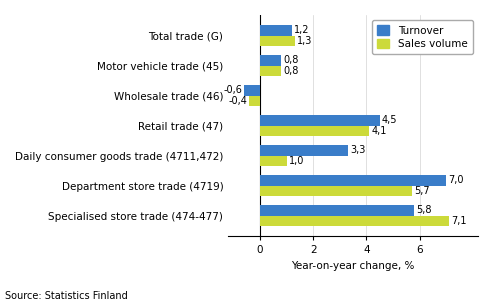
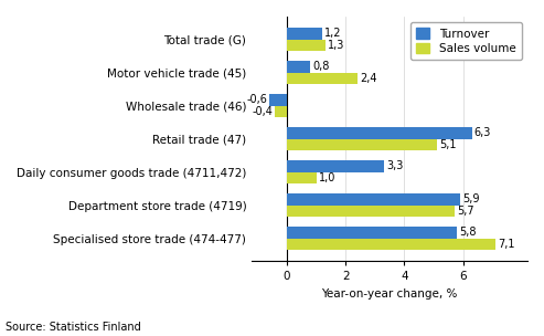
Sales volume/Motor vehicle trade (45): 0,8 -> 2,4
Turnover/Retail trade (47): 4,5 -> 6,3
Sales volume/Retail trade (47): 4,1 -> 5,1
Turnover/Department store trade (4719): 7,0 -> 5,9
